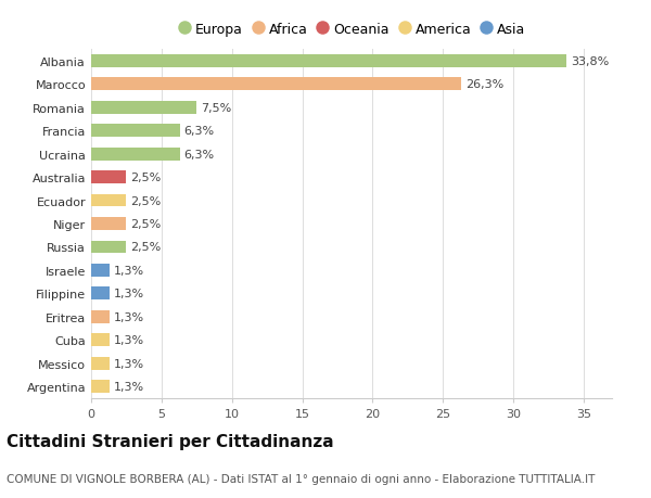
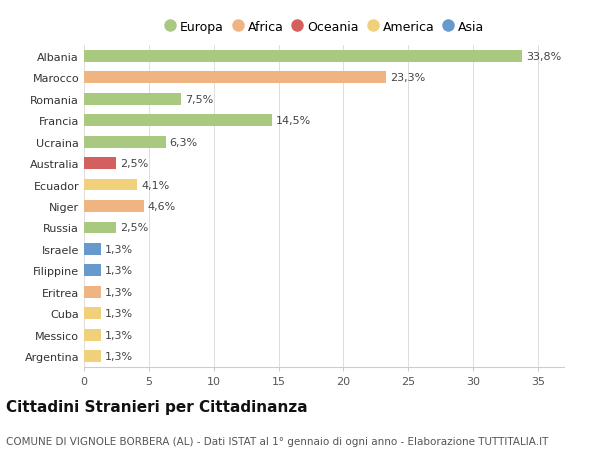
Marocco: 26,3% -> 23,3%
Francia: 6,3% -> 14,5%
Ecuador: 2,5% -> 4,1%
Niger: 2,5% -> 4,6%
